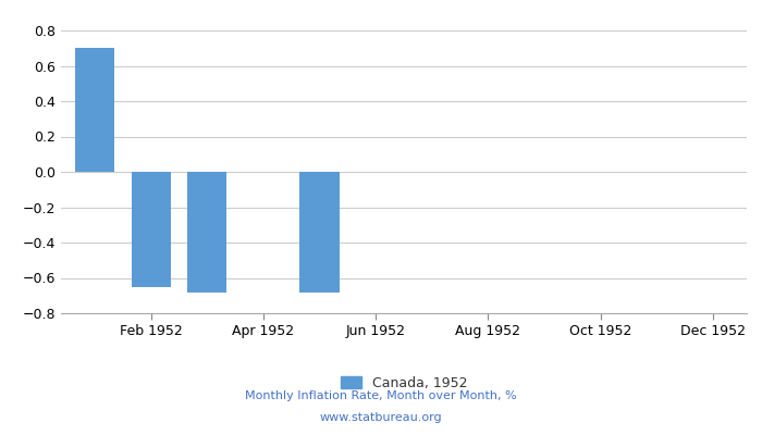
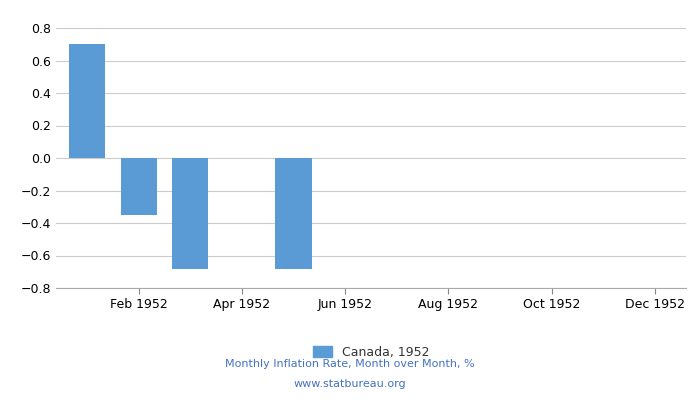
Feb 1952: -0.65 -> -0.35
